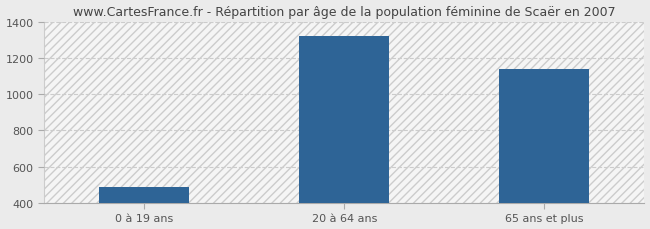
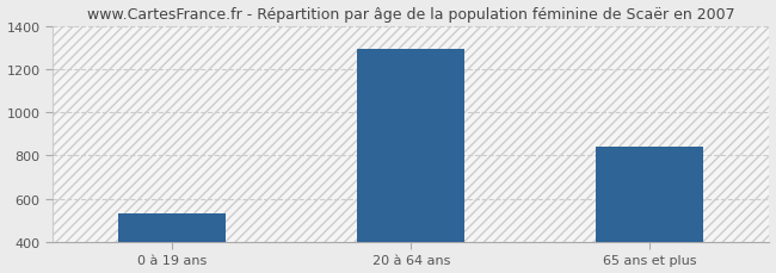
0 à 19 ans: 490 -> 530
20 à 64 ans: 1320 -> 1290
65 ans et plus: 1140 -> 840
